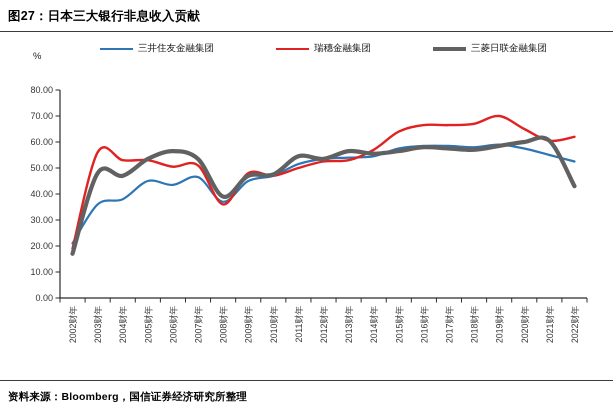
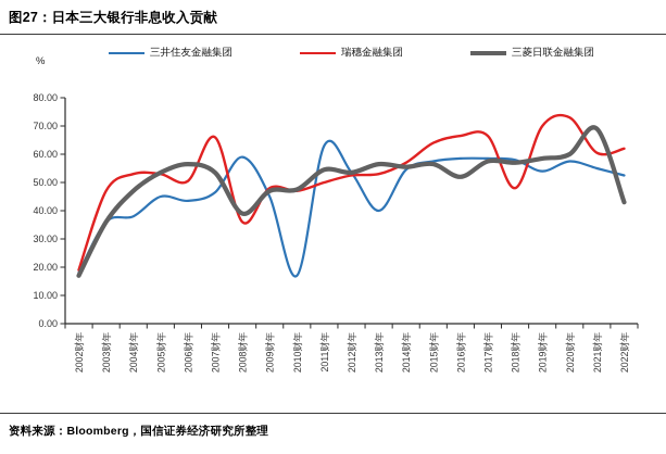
三井住友金融集团/2002财年: 21 -> 18
瑞穗金融集团/2003财年: 56 -> 47
三菱日联金融集团/2003财年: 48 -> 36
瑞穗金融集团/2007财年: 51 -> 66
三井住友金融集团/2008财年: 37 -> 59
三井住友金融集团/2010财年: 47 -> 17
三井住友金融集团/2011财年: 52 -> 63
三井住友金融集团/2013财年: 54 -> 40
三菱日联金融集团/2016财年: 58 -> 52
瑞穗金融集团/2018财年: 67 -> 48
三井住友金融集团/2019财年: 59 -> 54
瑞穗金融集团/2020财年: 65 -> 73
三菱日联金融集团/2021财年: 60 -> 69
